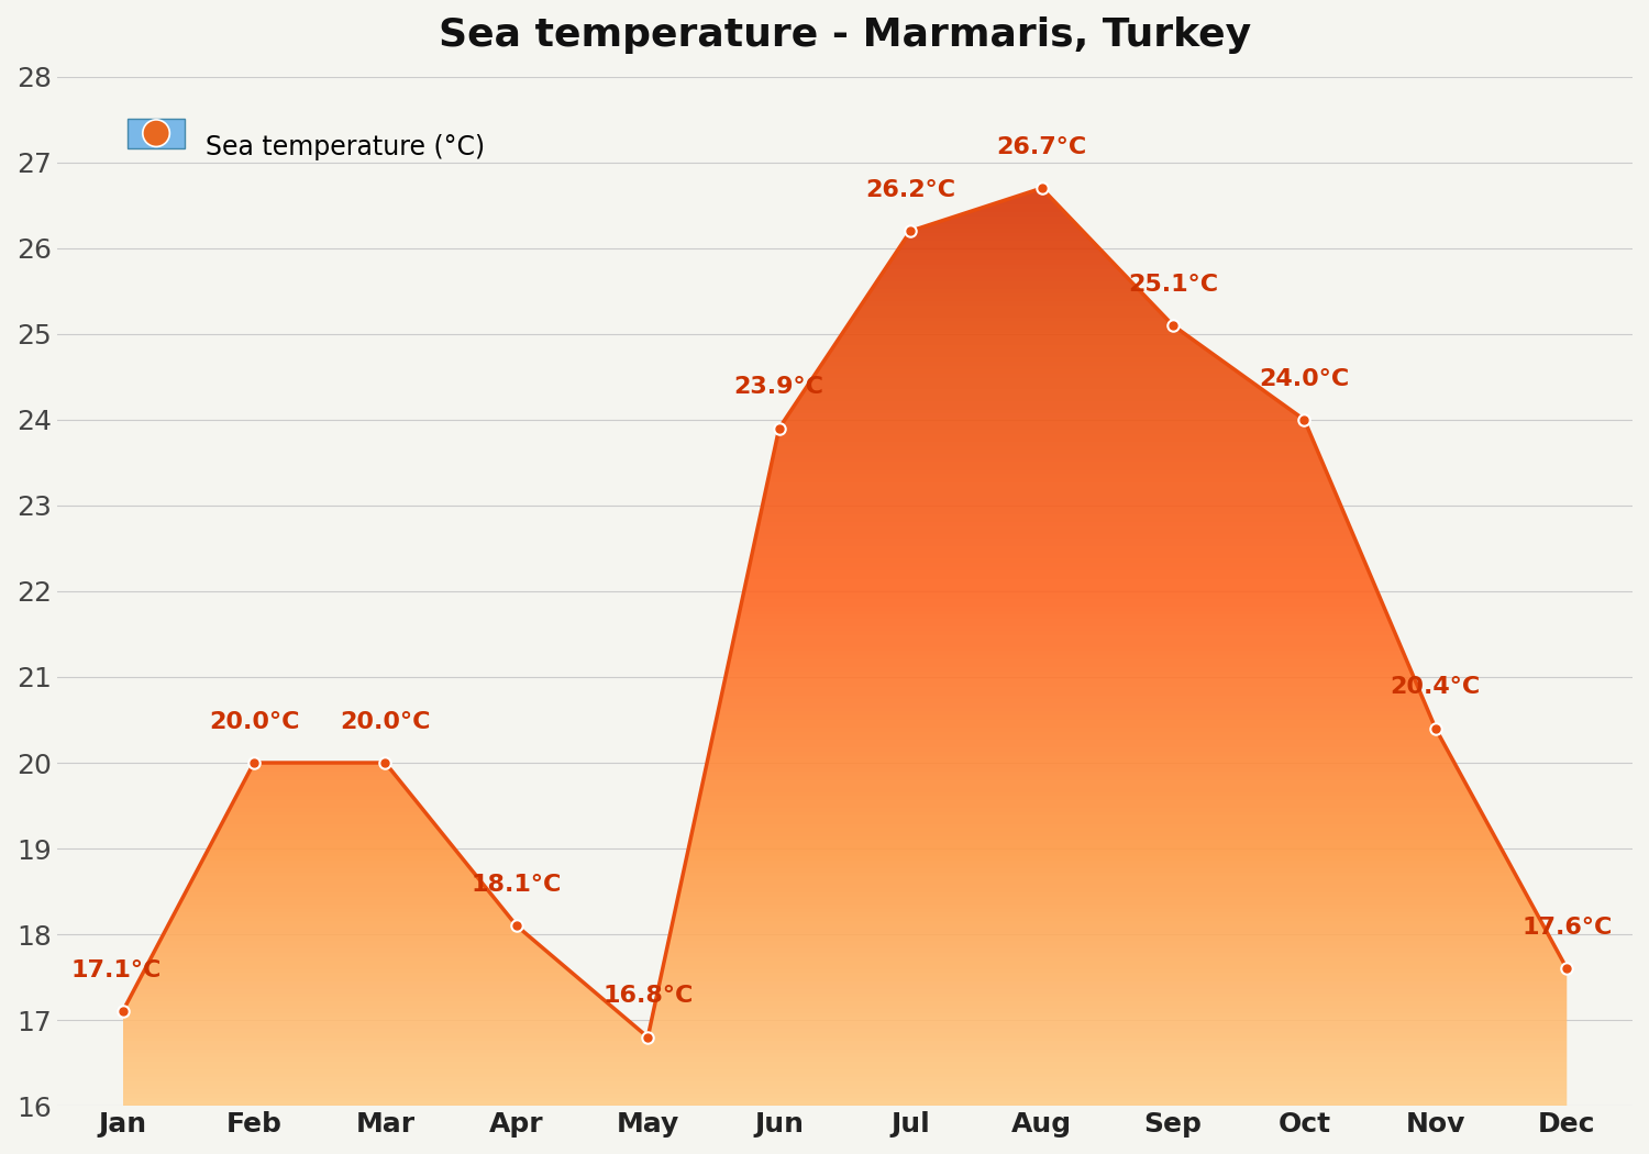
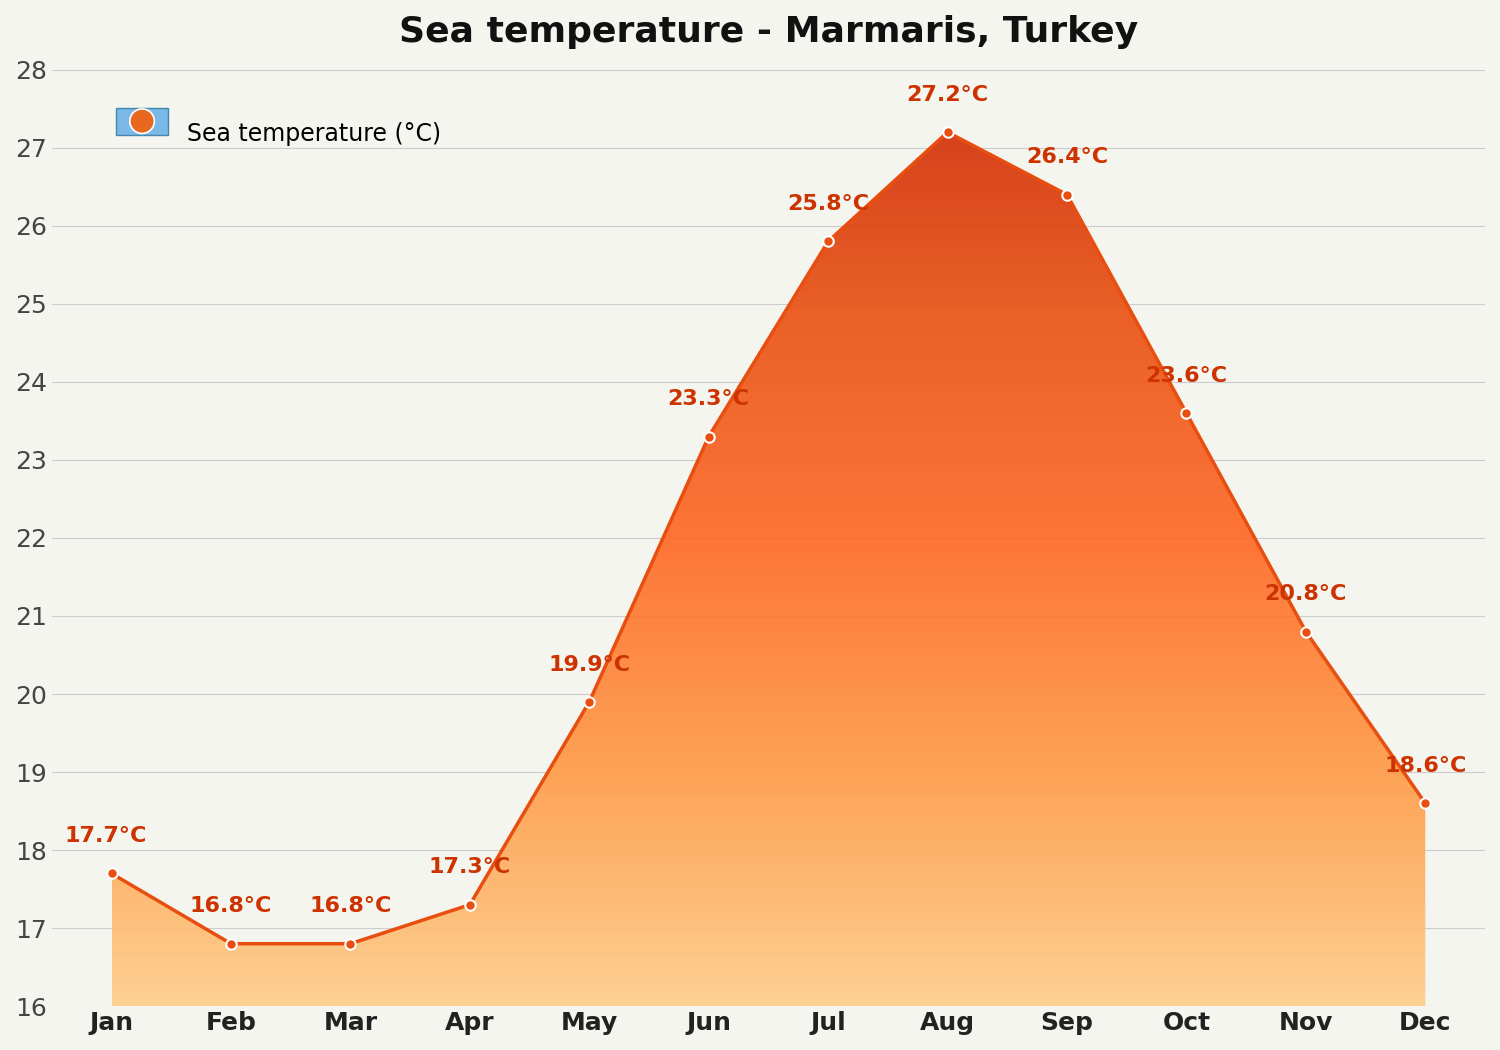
Jan: 17.1°C -> 17.7°C
Feb: 20.0°C -> 16.8°C
Mar: 20.0°C -> 16.8°C
Apr: 18.1°C -> 17.3°C
May: 16.8°C -> 19.9°C
Jun: 23.9°C -> 23.3°C
Jul: 26.2°C -> 25.8°C
Aug: 26.7°C -> 27.2°C
Sep: 25.1°C -> 26.4°C
Oct: 24.0°C -> 23.6°C
Nov: 20.4°C -> 20.8°C
Dec: 17.6°C -> 18.6°C
